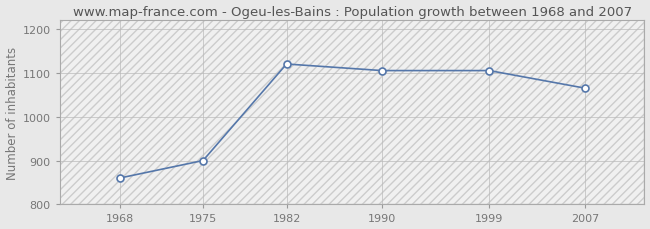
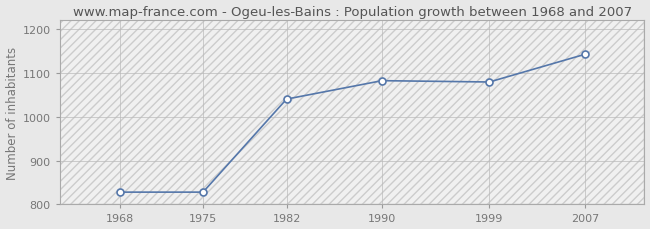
1968: 860 -> 828
1975: 900 -> 828
1982: 1120 -> 1040
1990: 1105 -> 1082
1999: 1105 -> 1079
2007: 1065 -> 1142
